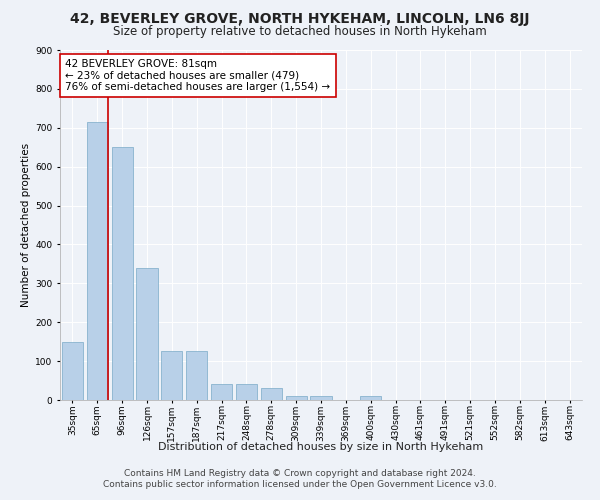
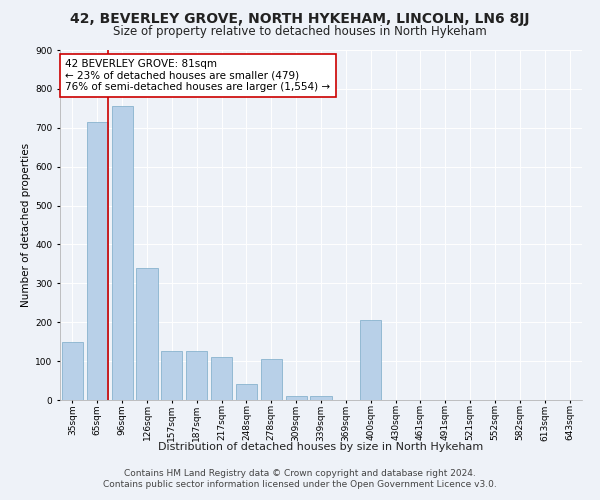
96sqm: 650 -> 755
217sqm: 40 -> 110
278sqm: 30 -> 105
400sqm: 10 -> 205
